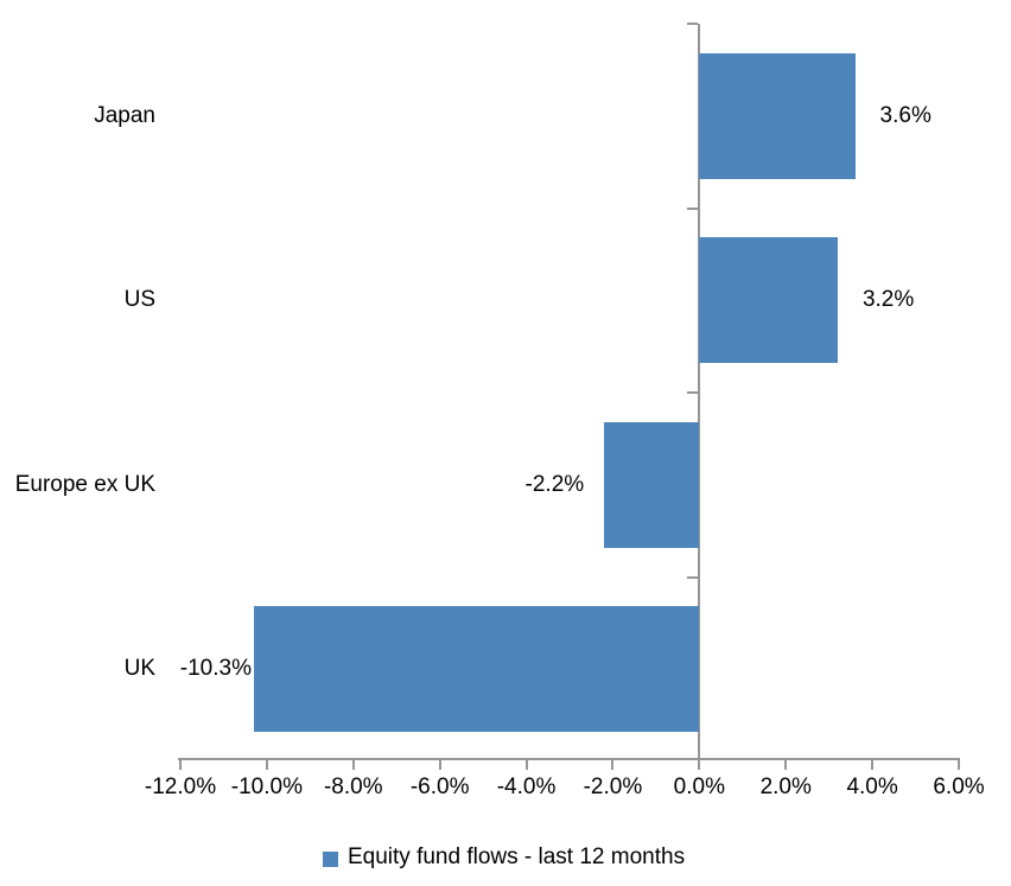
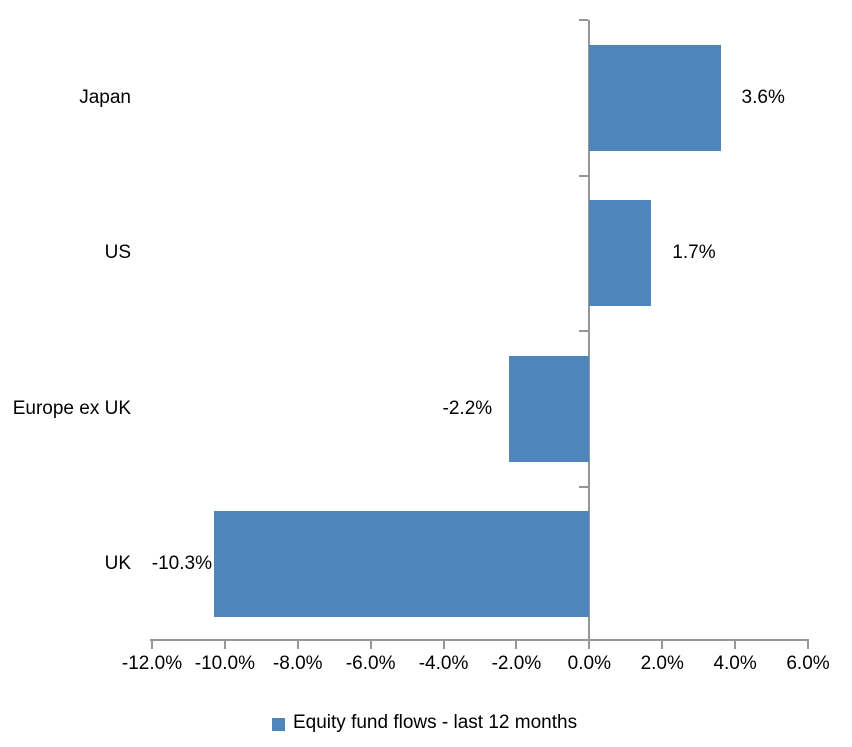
US: 3.2% -> 1.7%
